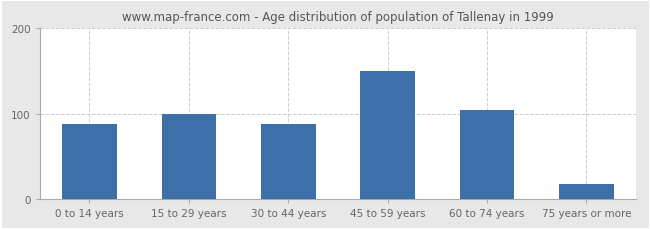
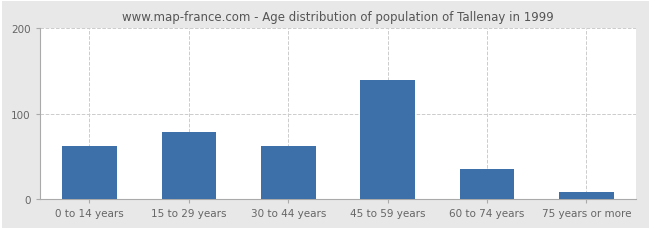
0 to 14 years: 88 -> 62
15 to 29 years: 100 -> 78
30 to 44 years: 88 -> 62
45 to 59 years: 150 -> 140
60 to 74 years: 104 -> 35
75 years or more: 18 -> 8
